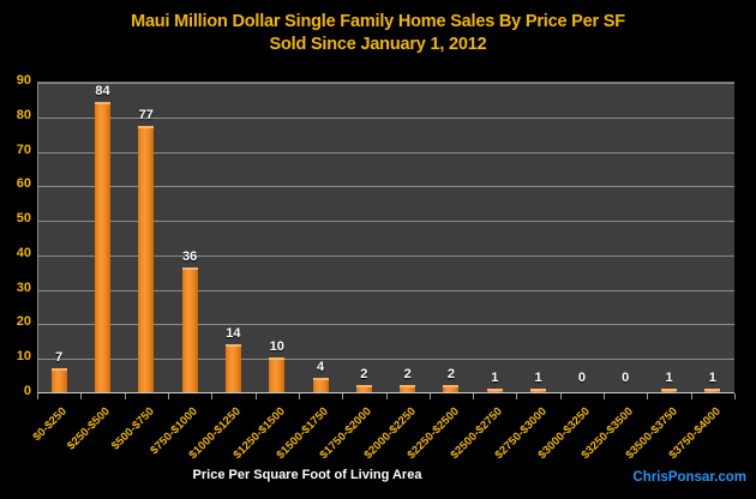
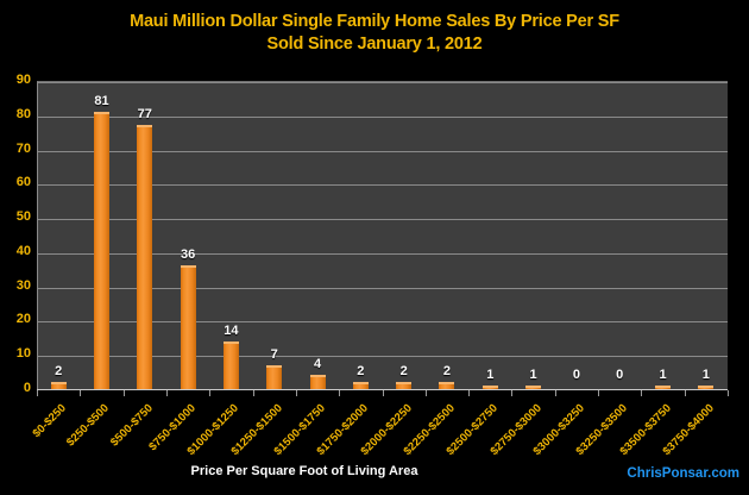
$0-$250: 7 -> 2
$250-$500: 84 -> 81
$1250-$1500: 10 -> 7
